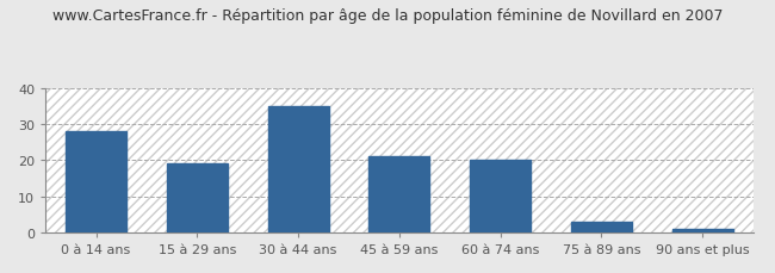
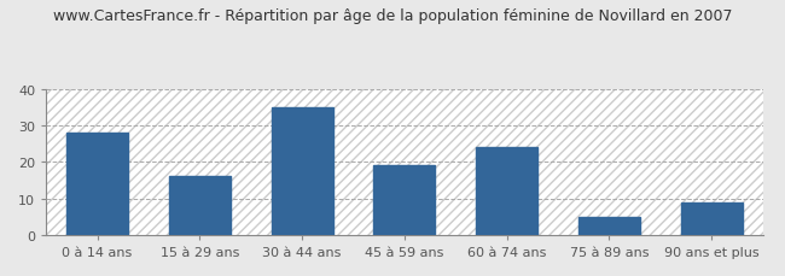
15 à 29 ans: 19 -> 16
45 à 59 ans: 21 -> 19
60 à 74 ans: 20 -> 24
75 à 89 ans: 3 -> 5
90 ans et plus: 1 -> 9
